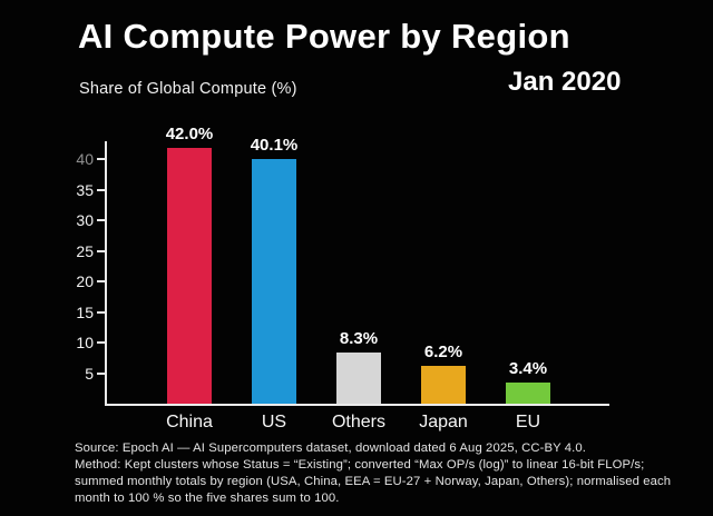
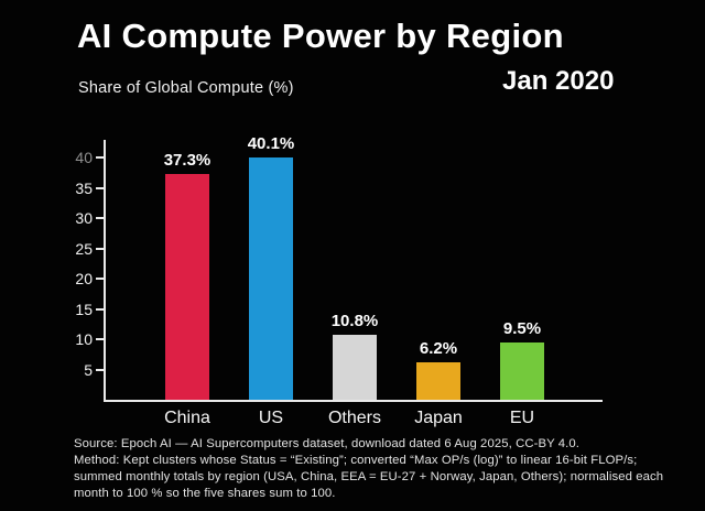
China: 42.0% -> 37.3%
Others: 8.3% -> 10.8%
EU: 3.4% -> 9.5%
